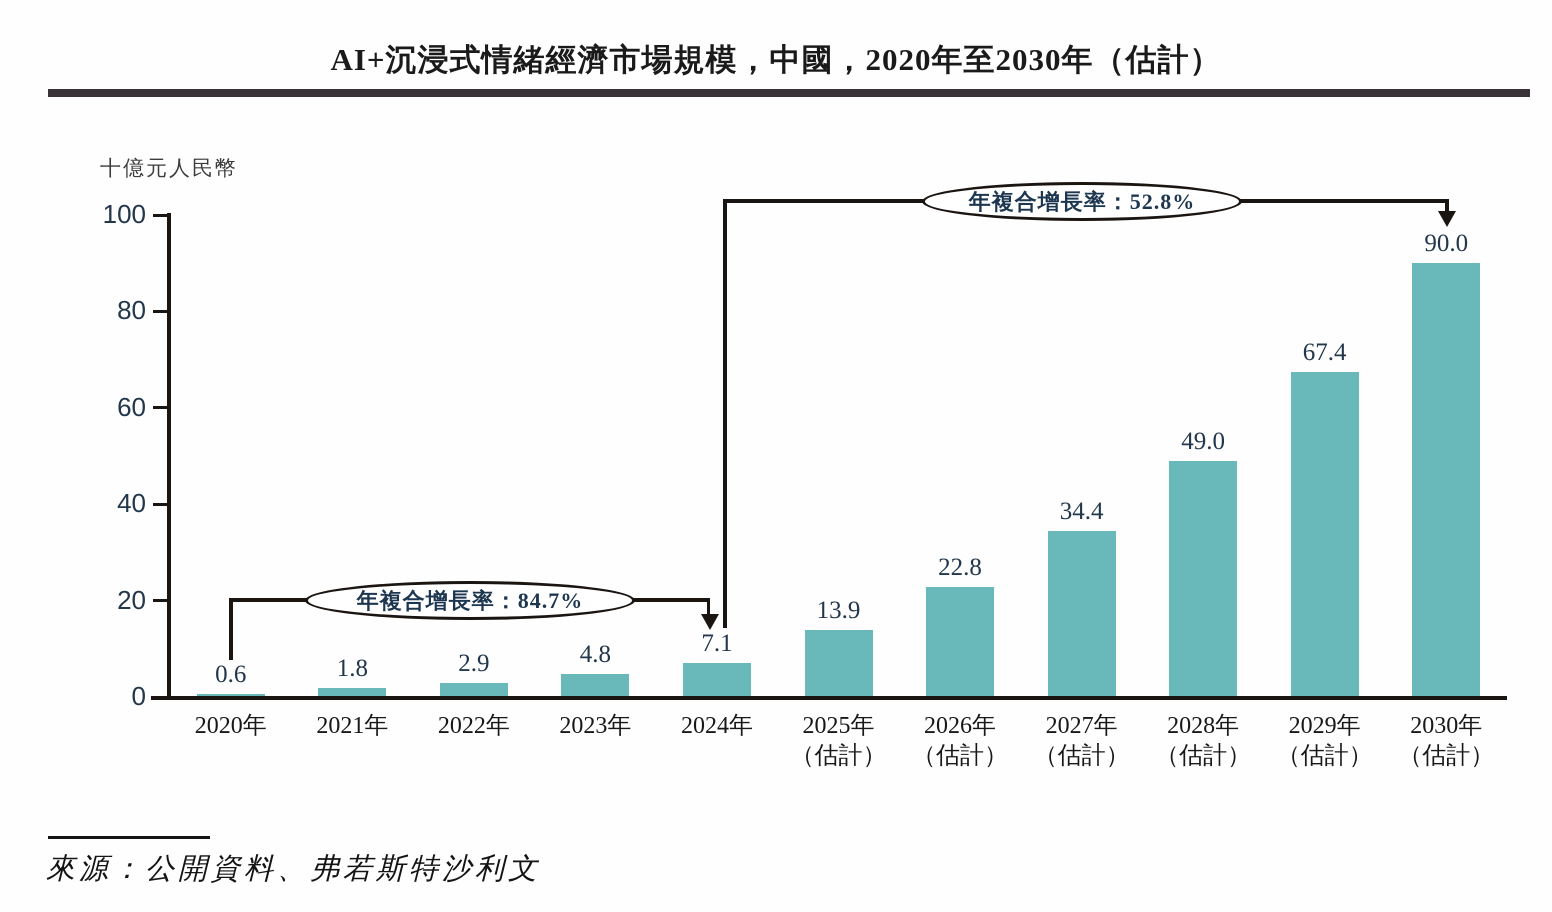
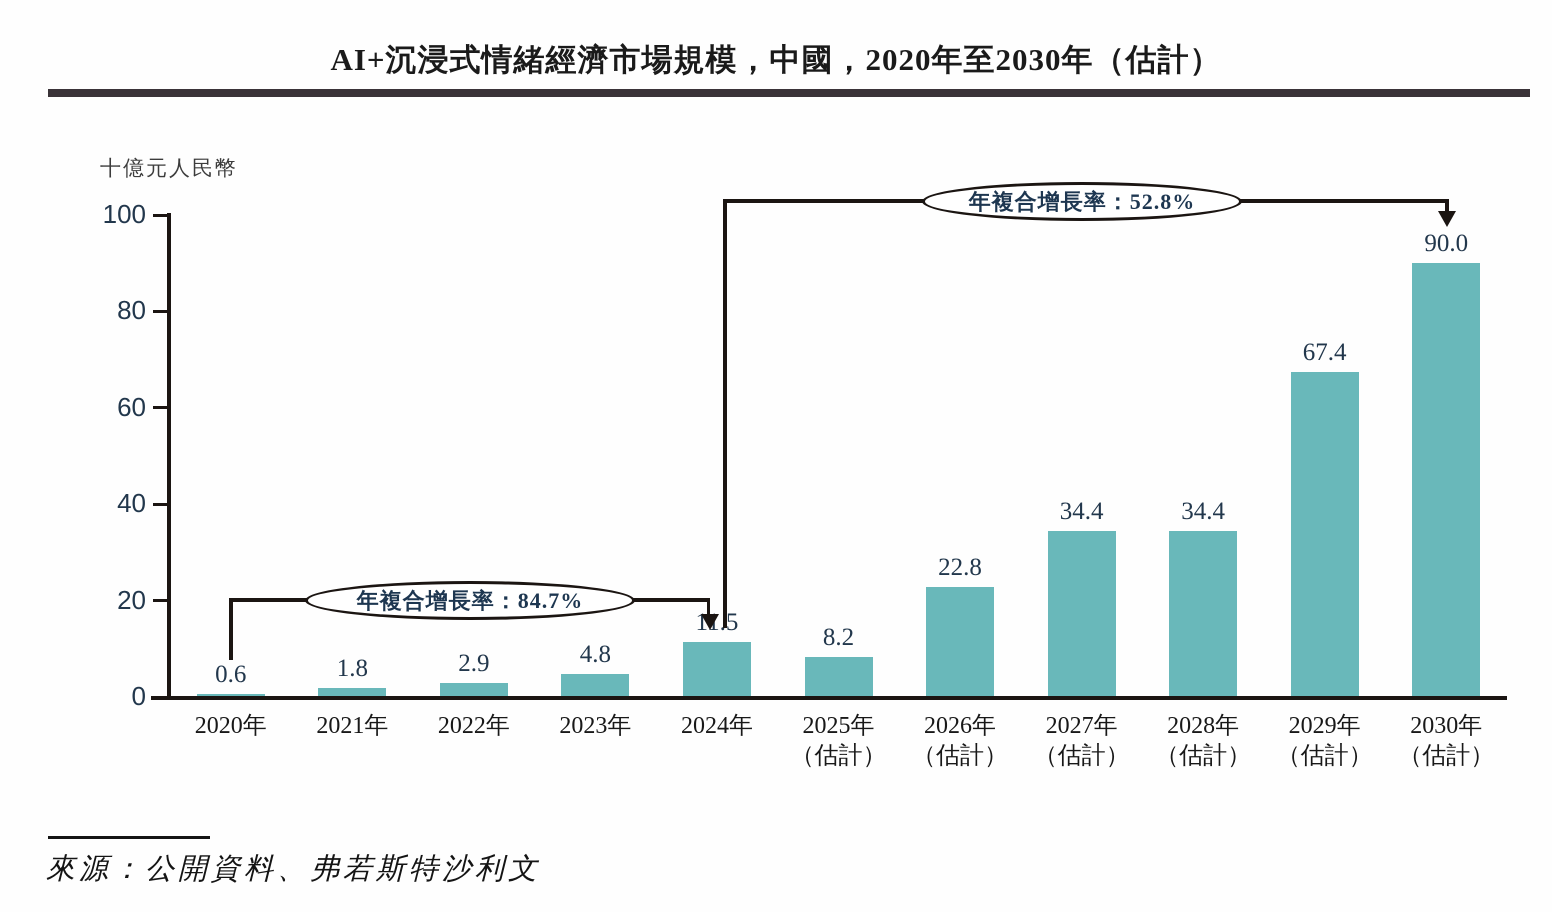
2024年: 7.1 -> 11.5
2025年: 13.9 -> 8.2
2028年: 49.0 -> 34.4
